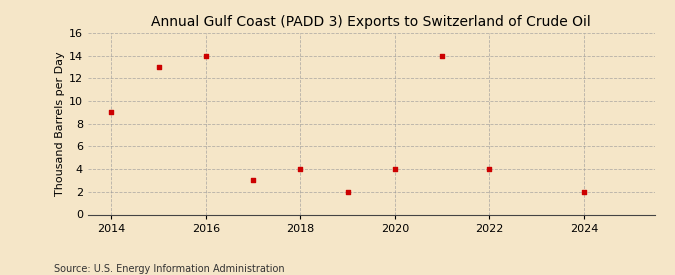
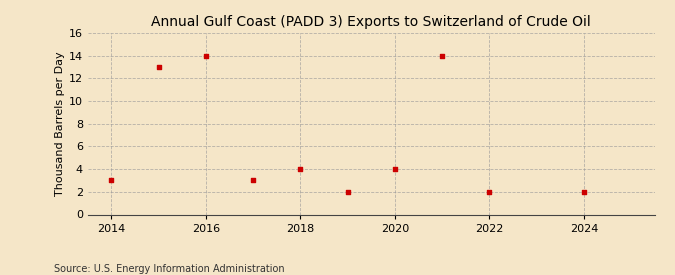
2014: 9 -> 3
2022: 4 -> 2
